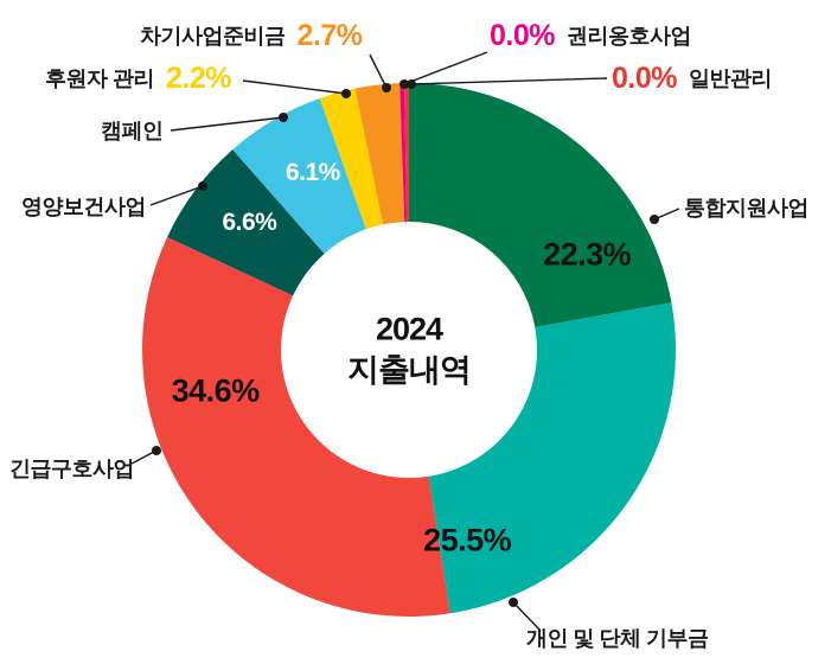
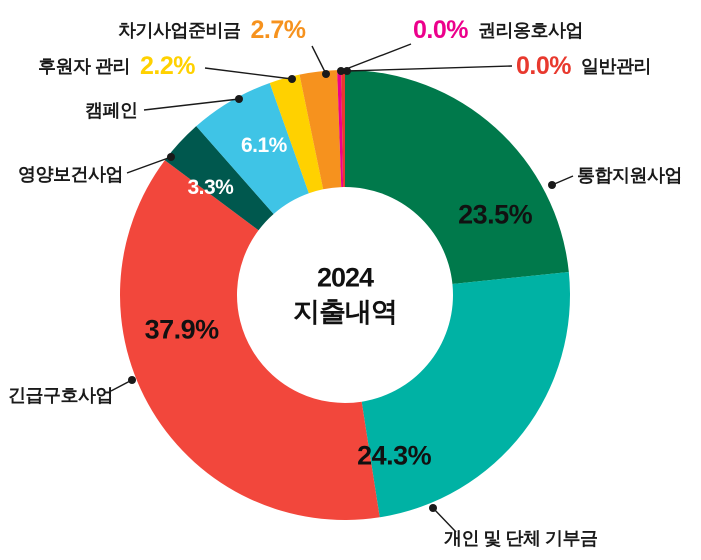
통합지원사업: 22.3% -> 23.5%
개인 및 단체 기부금: 25.5% -> 24.3%
긴급구호사업: 34.6% -> 37.9%
영양보건사업: 6.6% -> 3.3%
